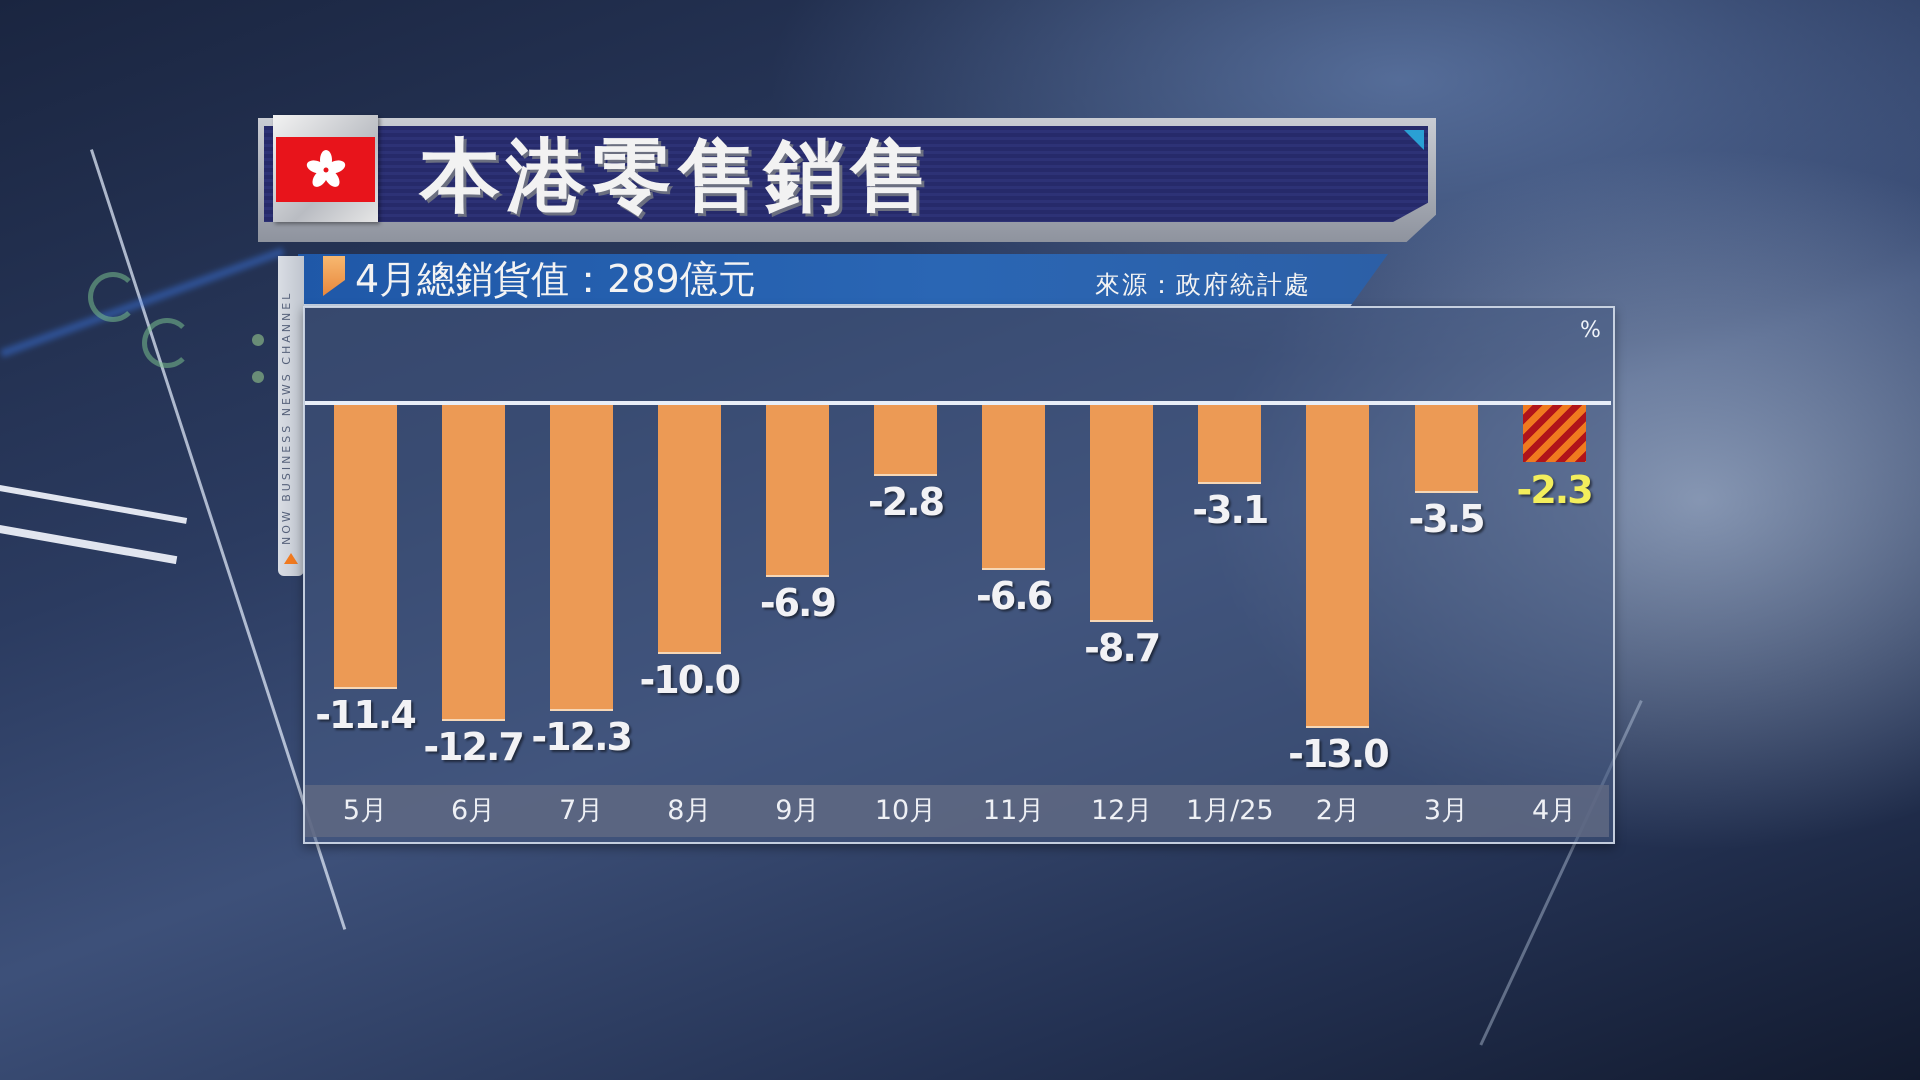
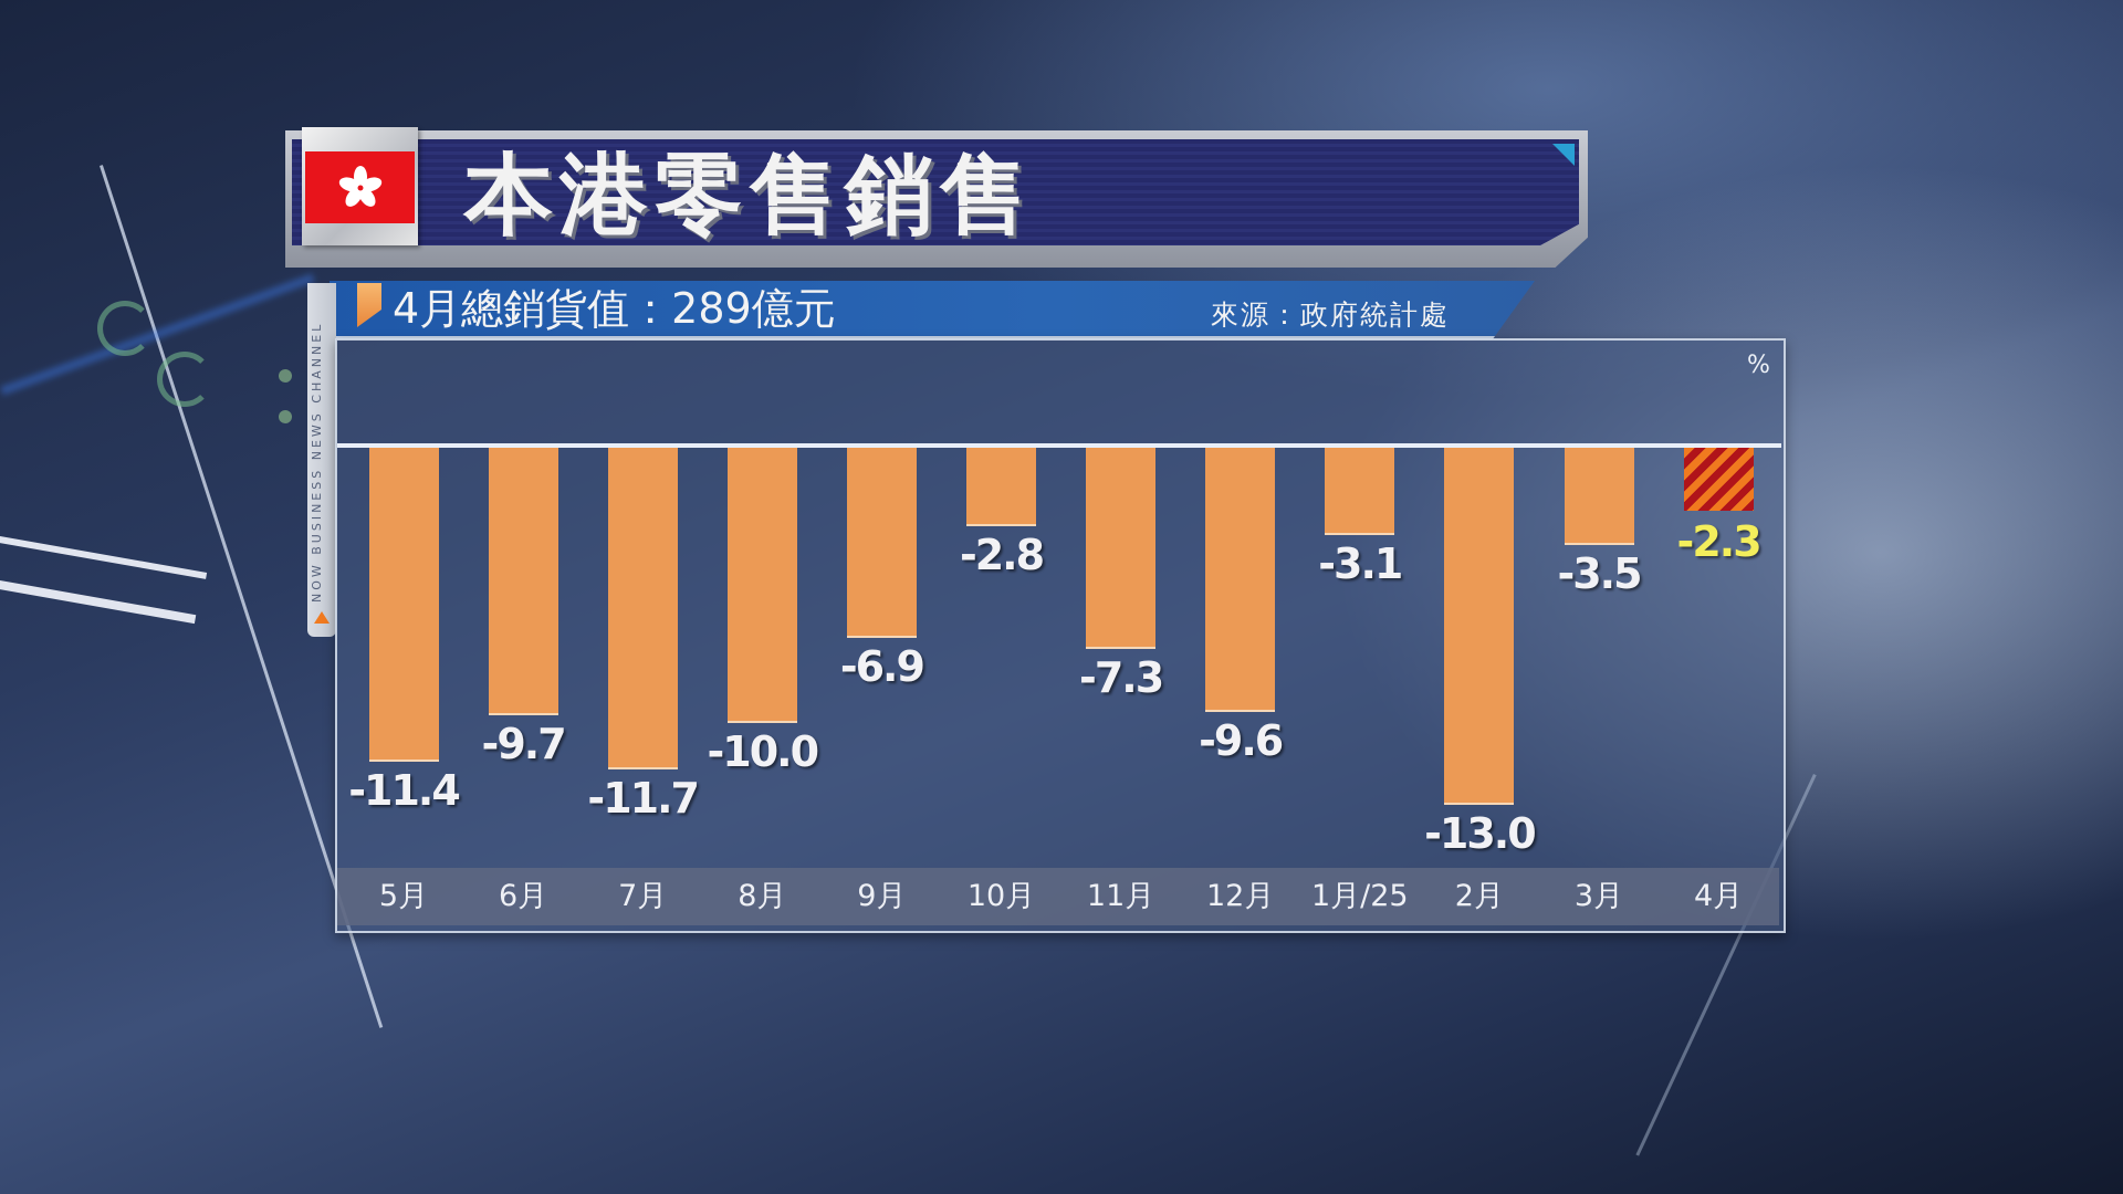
6月: -12.7 -> -9.7
7月: -12.3 -> -11.7
11月: -6.6 -> -7.3
12月: -8.7 -> -9.6
